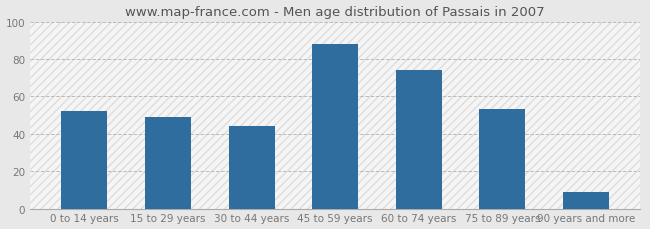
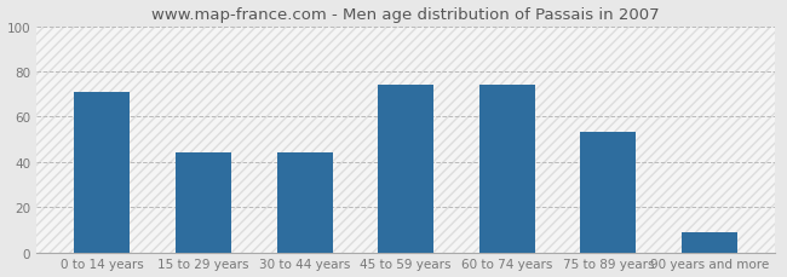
0 to 14 years: 52 -> 71
15 to 29 years: 49 -> 44
45 to 59 years: 88 -> 74
